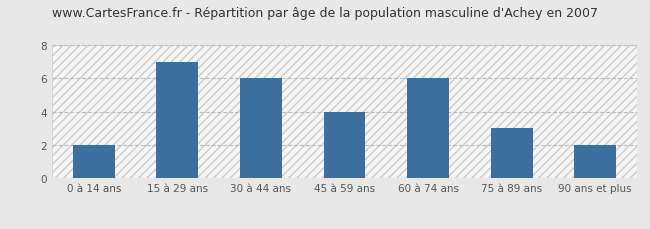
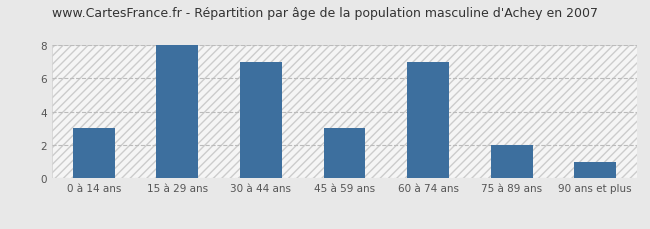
0 à 14 ans: 2 -> 3
15 à 29 ans: 7 -> 8
30 à 44 ans: 6 -> 7
45 à 59 ans: 4 -> 3
60 à 74 ans: 6 -> 7
75 à 89 ans: 3 -> 2
90 ans et plus: 2 -> 1
